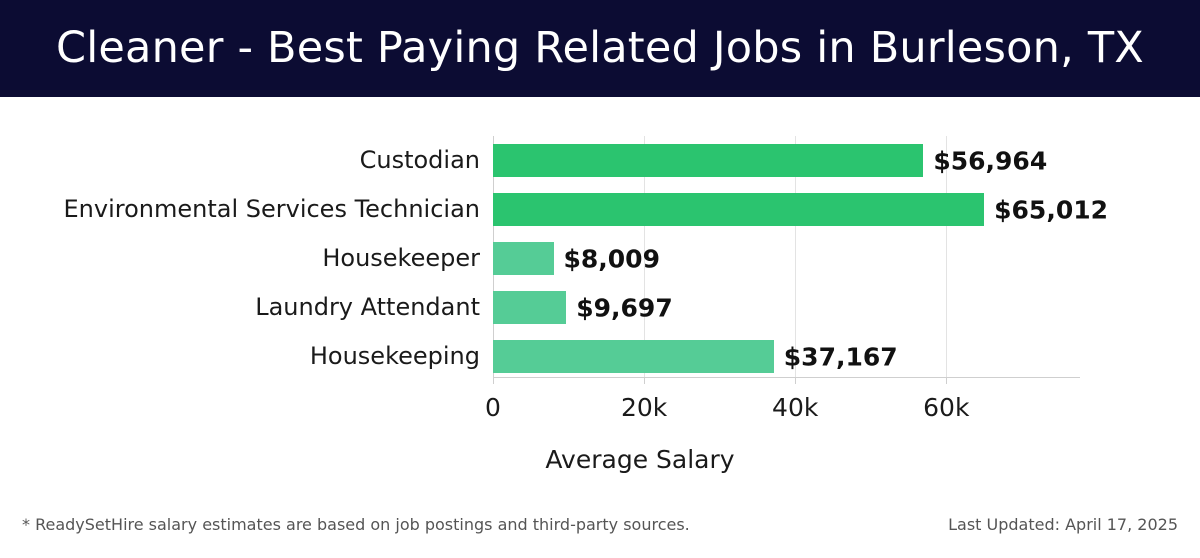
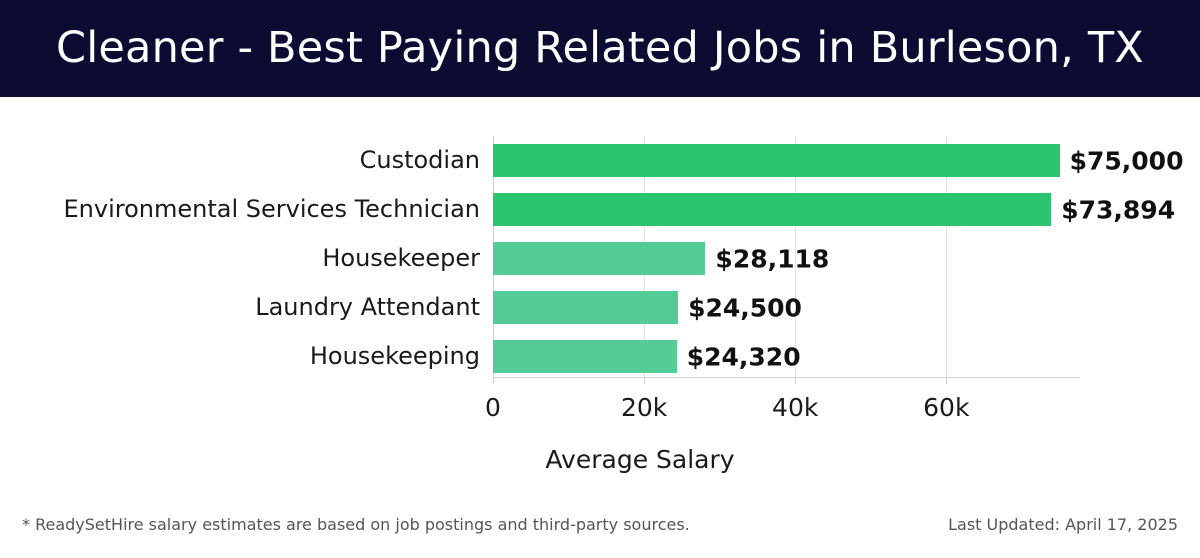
Custodian: $56,964 -> $75,000
Environmental Services Technician: $65,012 -> $73,894
Housekeeper: $8,009 -> $28,118
Laundry Attendant: $9,697 -> $24,500
Housekeeping: $37,167 -> $24,320
